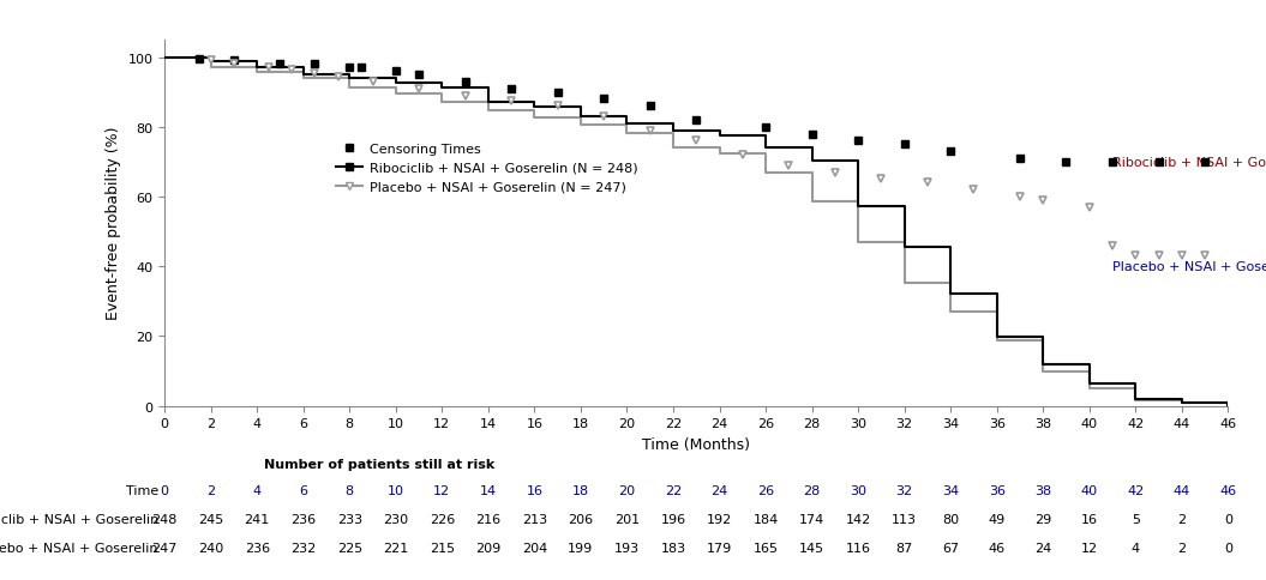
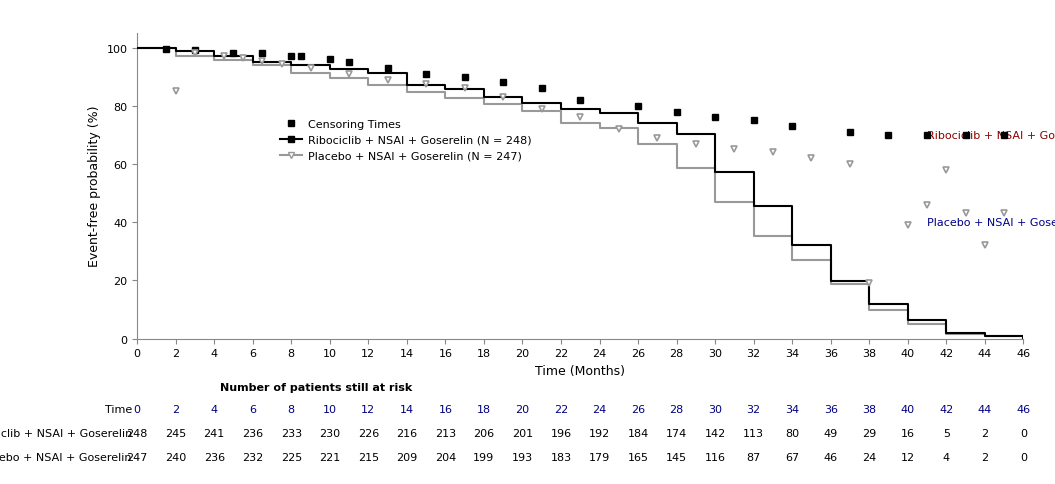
Placebo + NSAI + Goserelin (N = 247)/2: 99.0 -> 85.0
Placebo + NSAI + Goserelin (N = 247)/38: 59.0 -> 19.0
Placebo + NSAI + Goserelin (N = 247)/40: 57.0 -> 39.0
Placebo + NSAI + Goserelin (N = 247)/42: 43.0 -> 58.0
Placebo + NSAI + Goserelin (N = 247)/44: 43.0 -> 32.0
